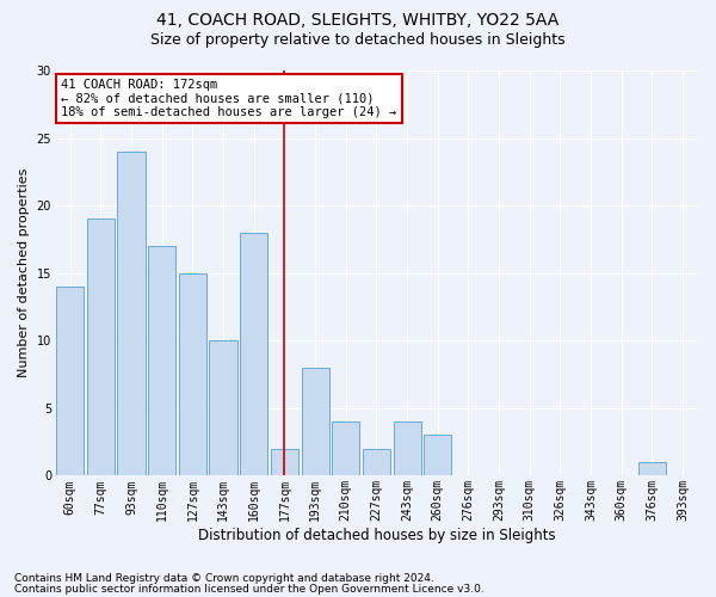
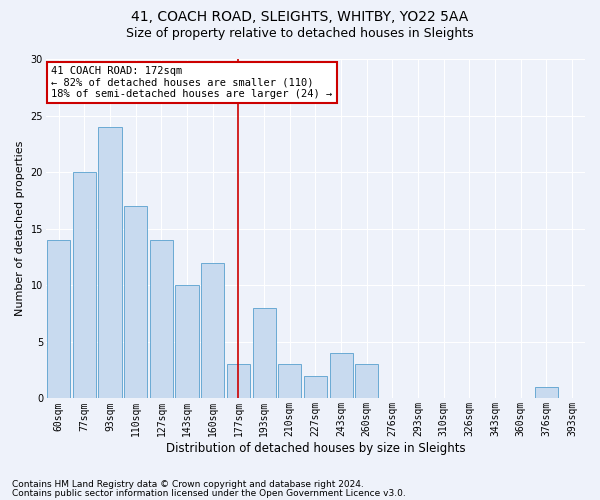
77sqm: 19 -> 20
127sqm: 15 -> 14
160sqm: 18 -> 12
177sqm: 2 -> 3
210sqm: 4 -> 3
